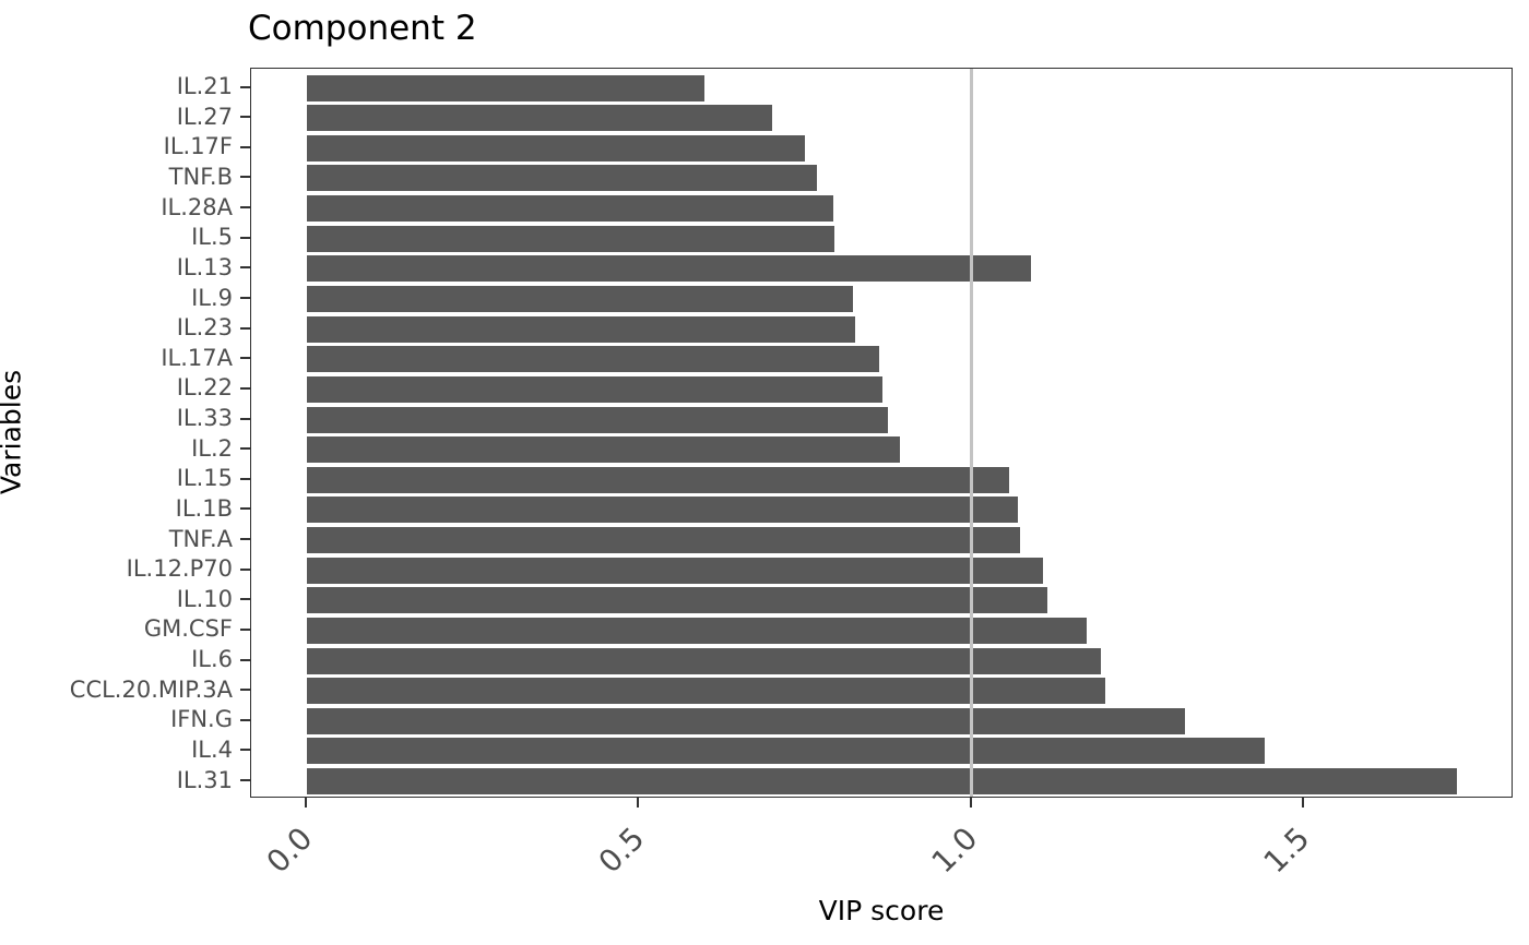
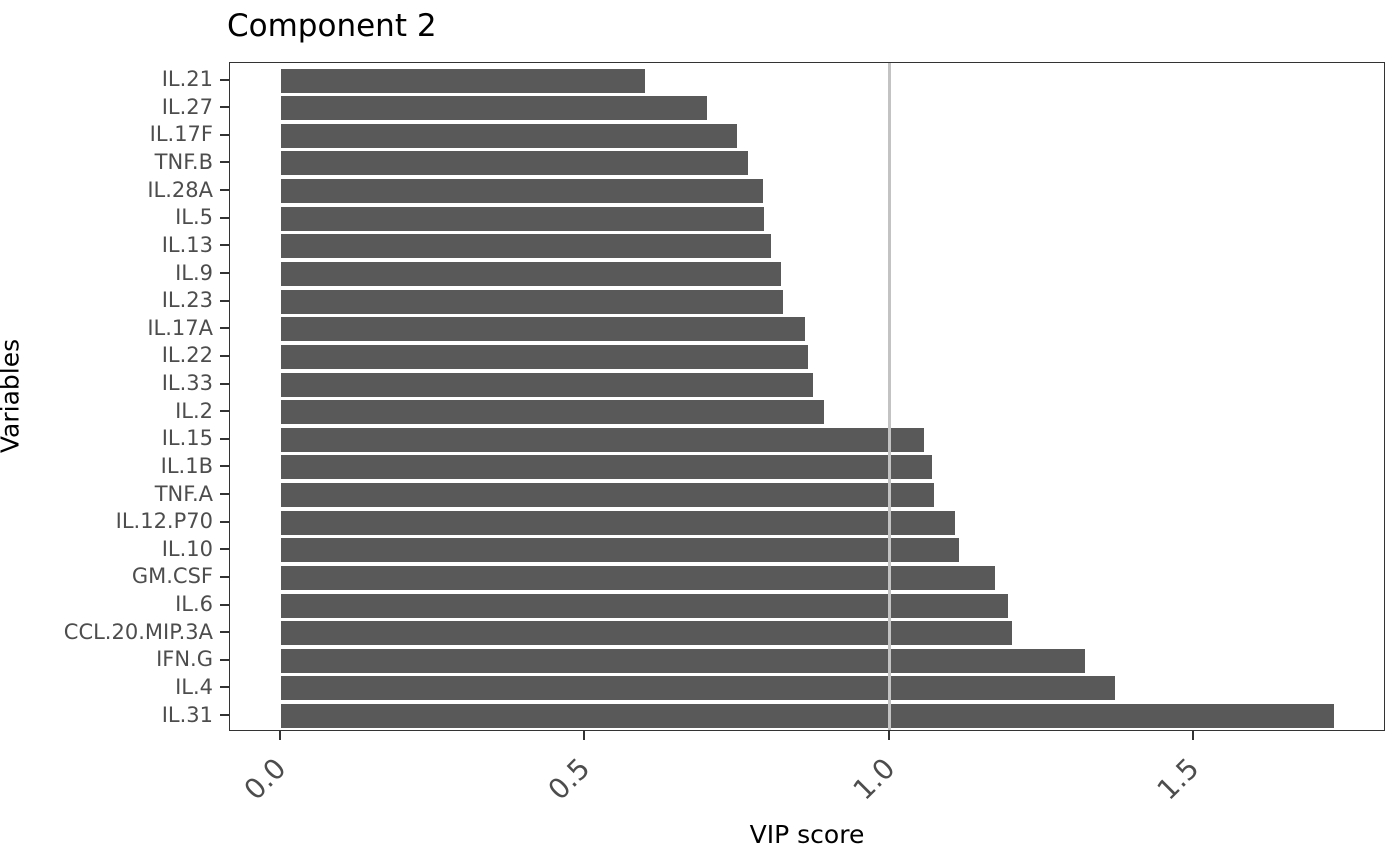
IL.13: 1.09 -> 0.81
IL.4: 1.44 -> 1.37
